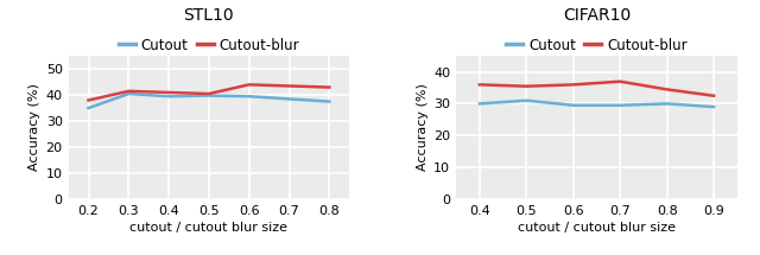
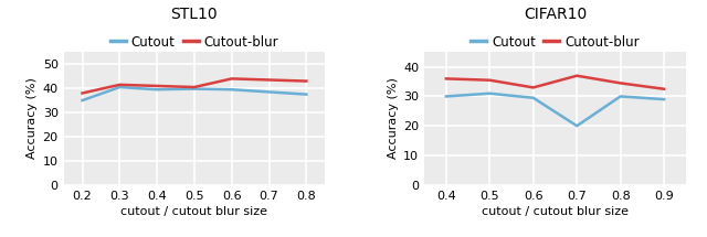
CIFAR10/Cutout-blur/0.6: 36.0 -> 33.0
CIFAR10/Cutout/0.7: 29.5 -> 20.0
